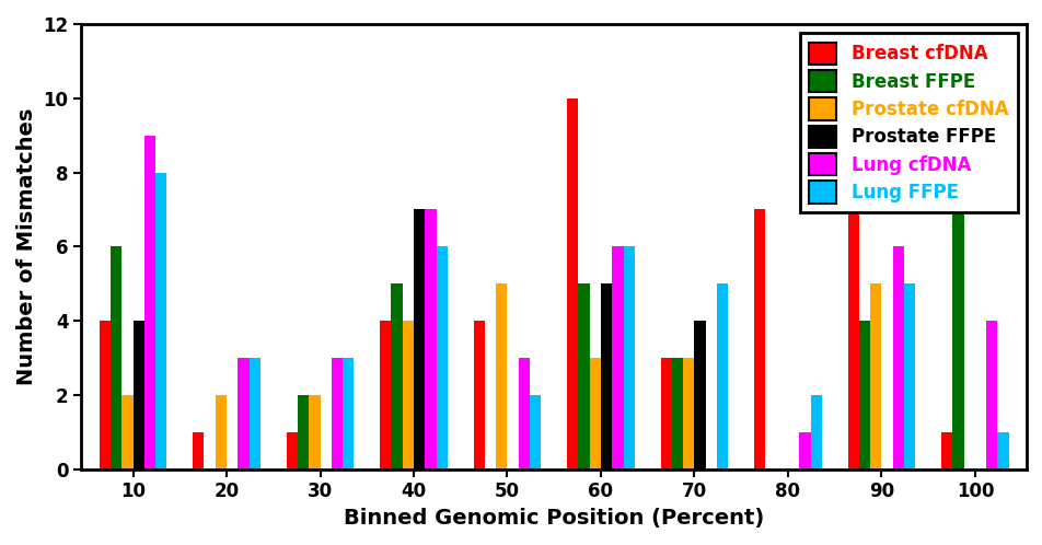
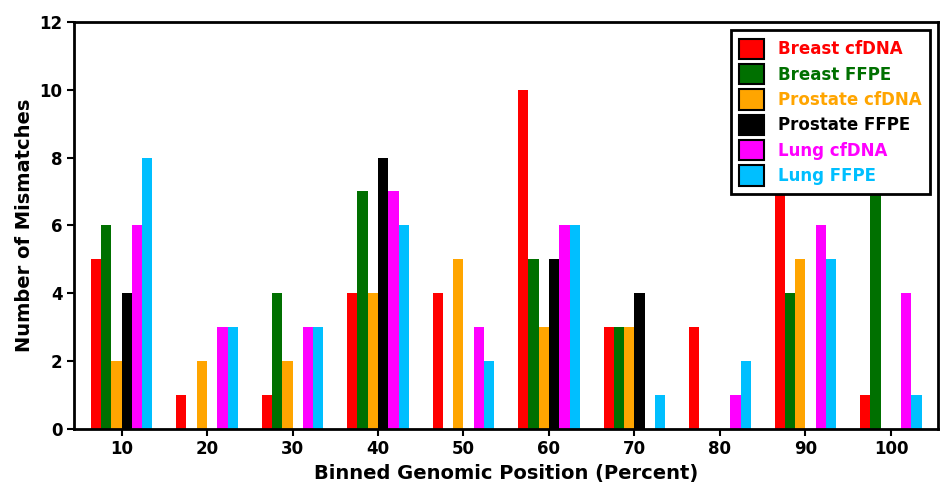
Breast cfDNA/10: 4 -> 5
Lung cfDNA/10: 9 -> 6
Breast FFPE/30: 2 -> 4
Breast FFPE/40: 5 -> 7
Prostate FFPE/40: 7 -> 8
Lung FFPE/70: 5 -> 1
Breast cfDNA/80: 7 -> 3
